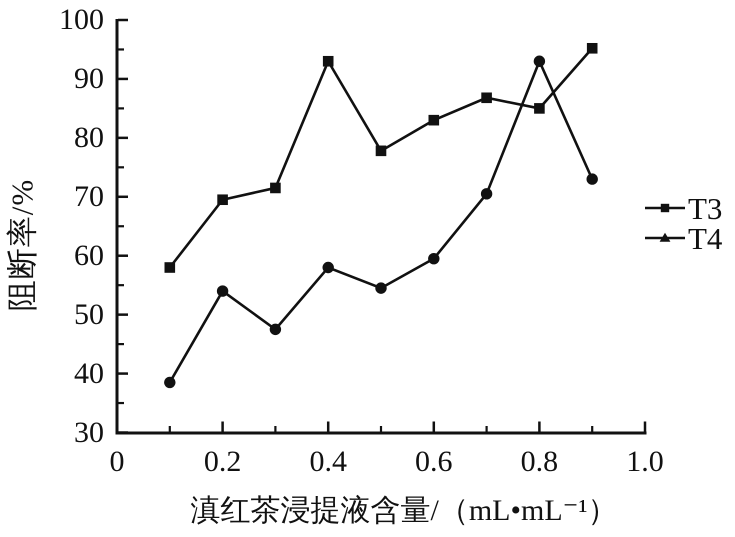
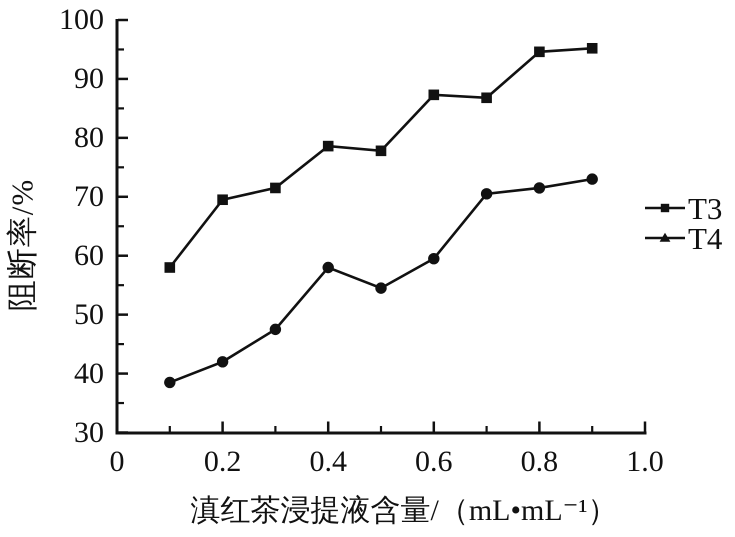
T4/0.2: 54 -> 42
T3/0.4: 93 -> 79
T3/0.6: 83 -> 87
T3/0.8: 85 -> 95
T4/0.8: 93 -> 72
